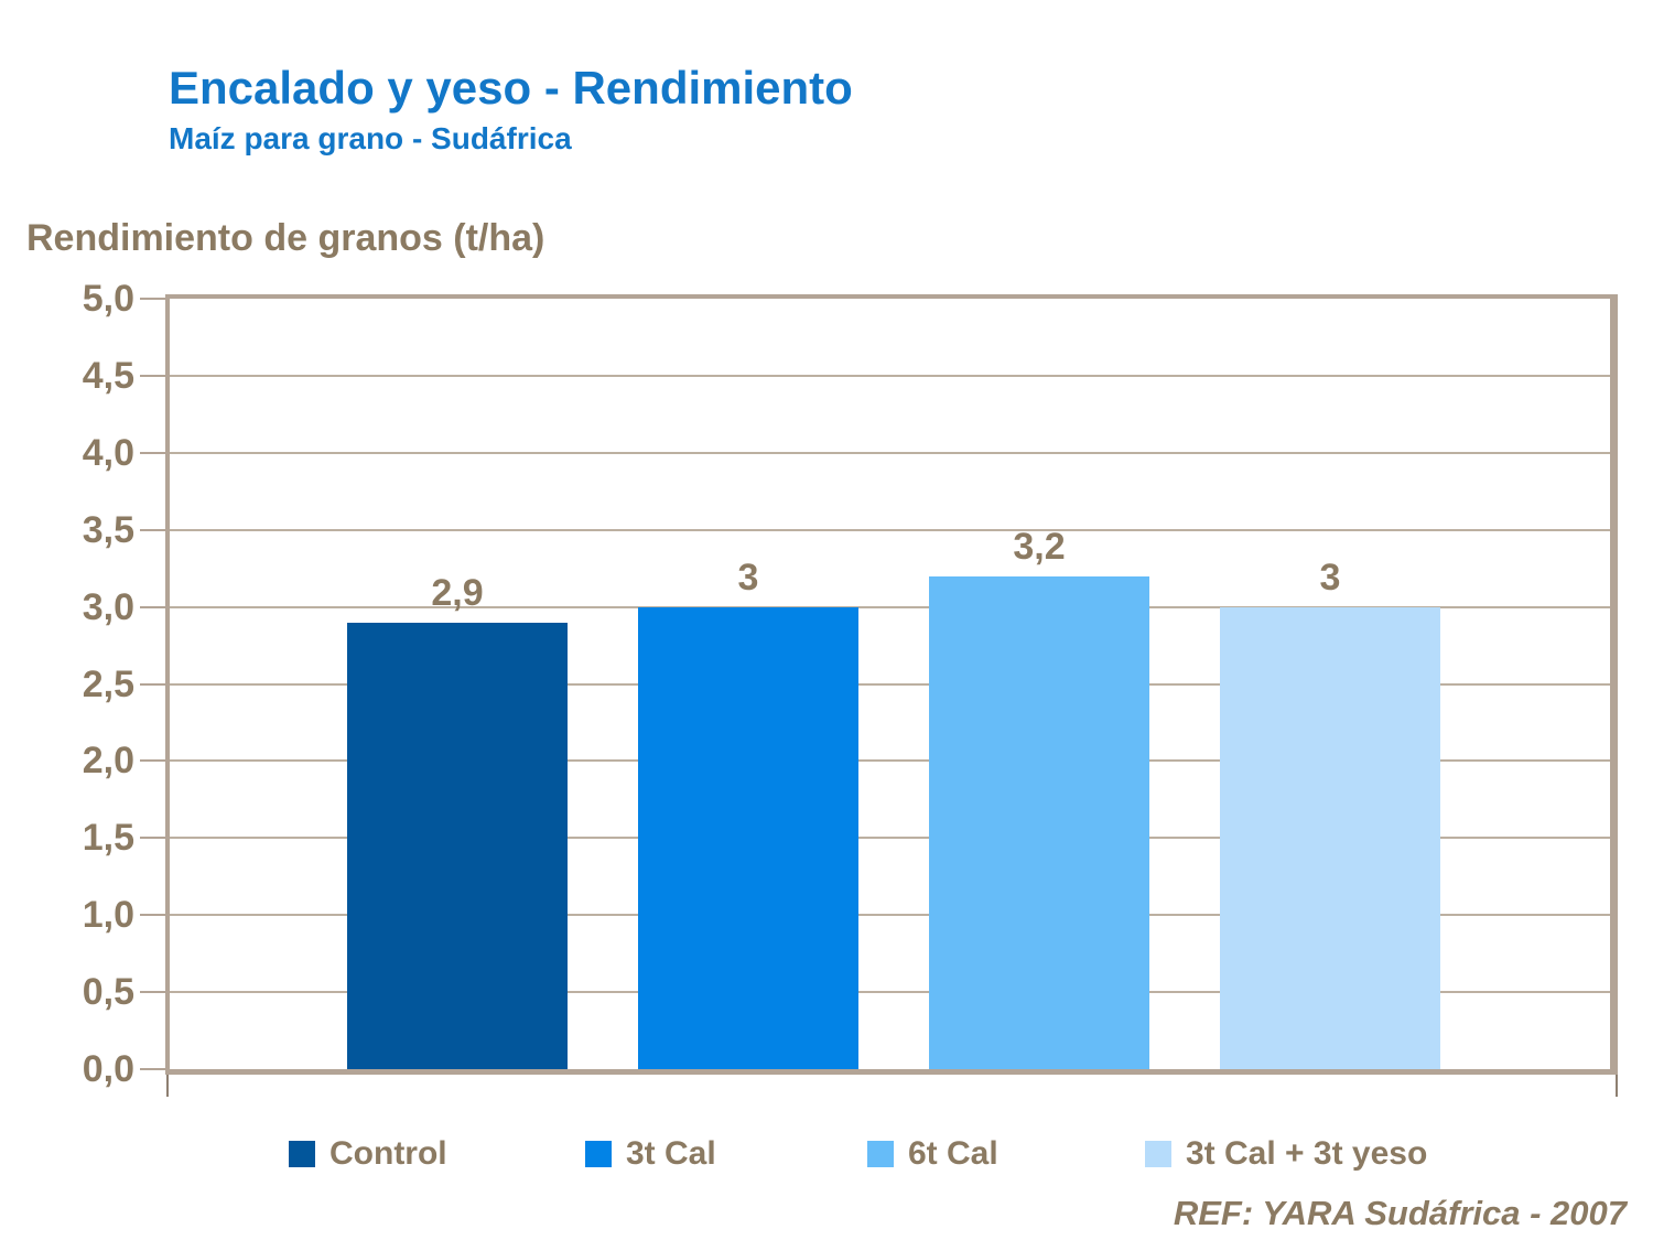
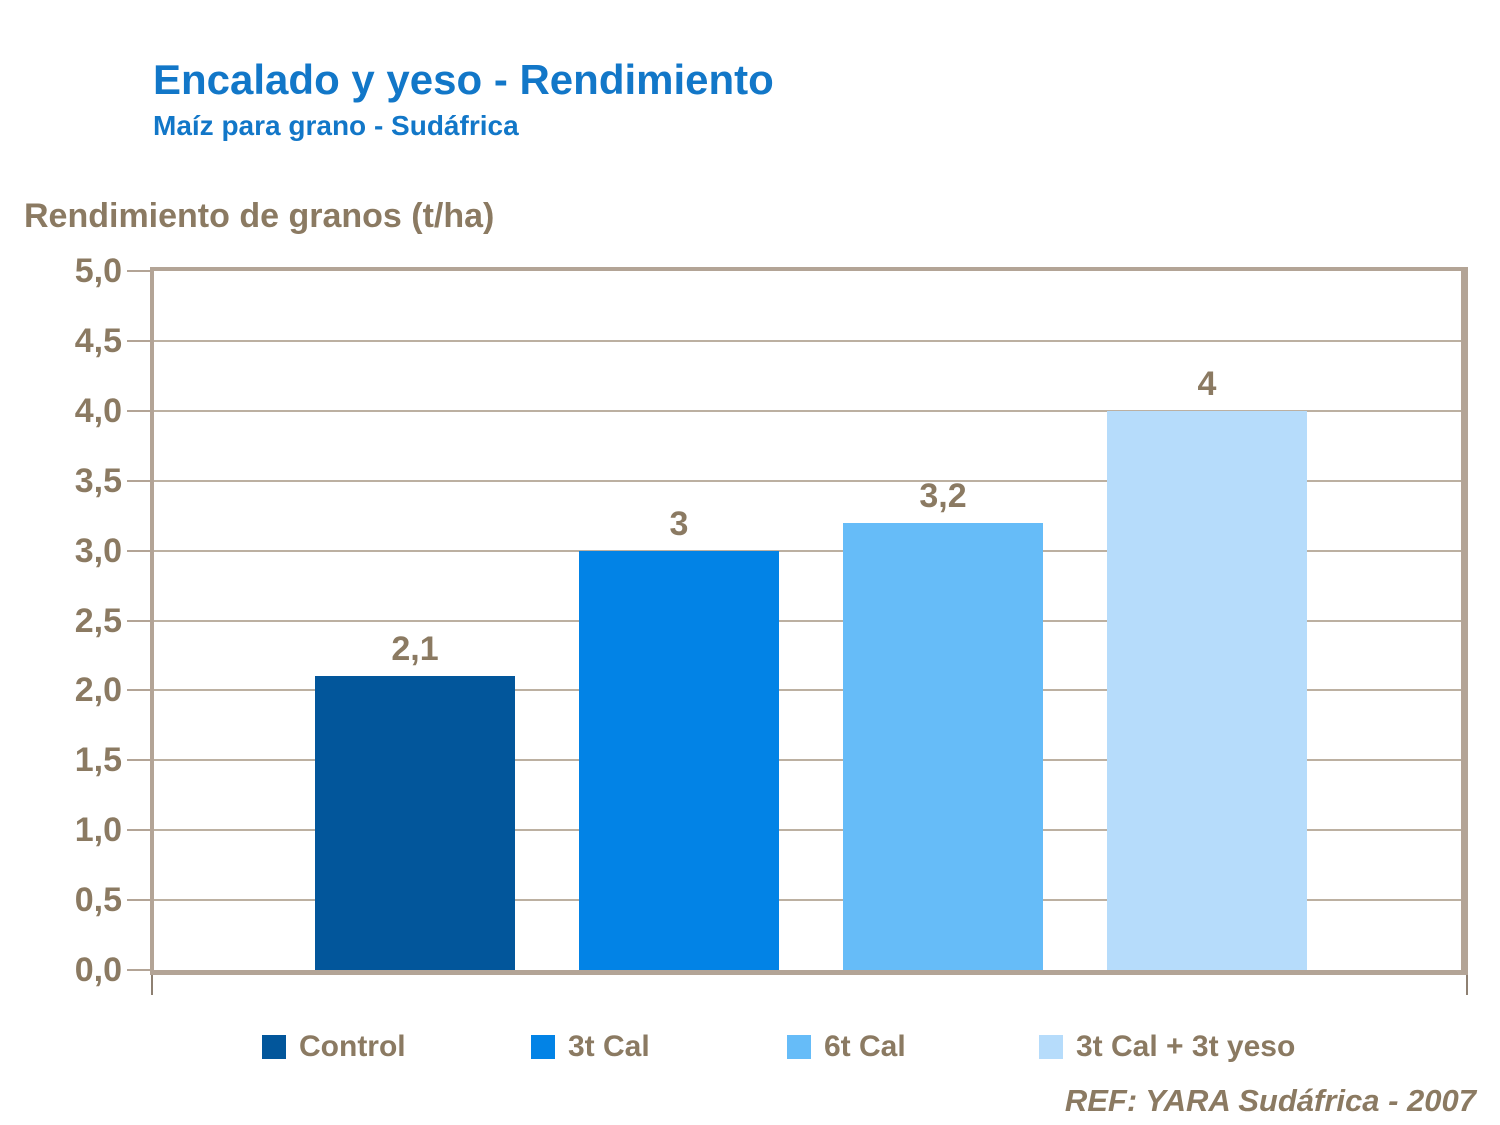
Control: 2,9 -> 2,1
3t Cal + 3t yeso: 3 -> 4
